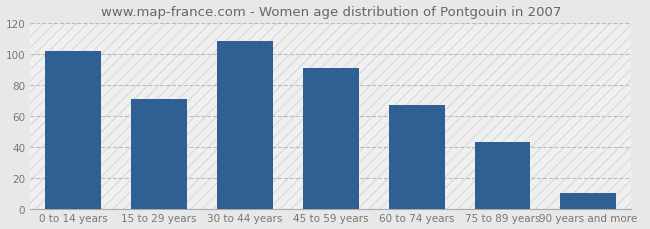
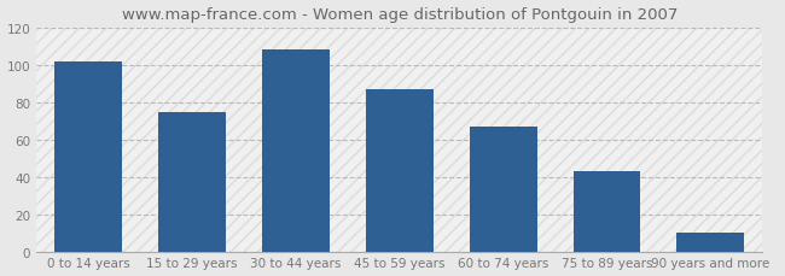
15 to 29 years: 71 -> 75
45 to 59 years: 91 -> 87
